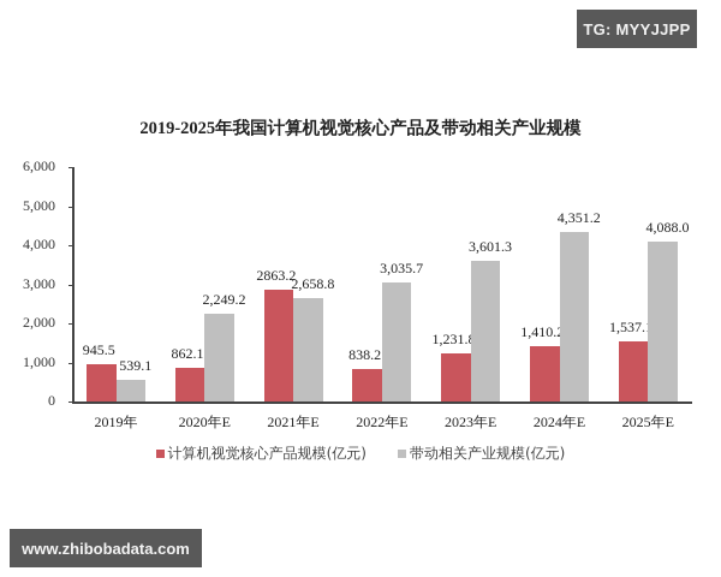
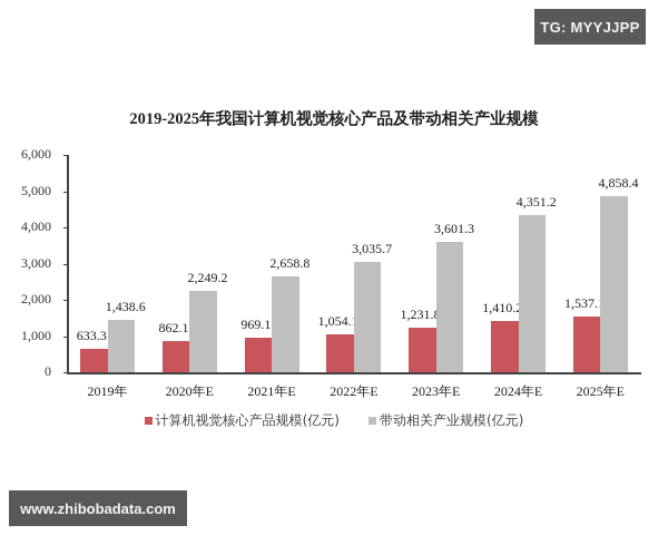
计算机视觉核心产品规模(亿元)/2019年: 945.5 -> 633.3
带动相关产业规模(亿元)/2019年: 539.1 -> 1,438.6
计算机视觉核心产品规模(亿元)/2021年E: 2863.2 -> 969.1
计算机视觉核心产品规模(亿元)/2022年E: 838.2 -> 1,054.1
带动相关产业规模(亿元)/2025年E: 4,088.0 -> 4,858.4
